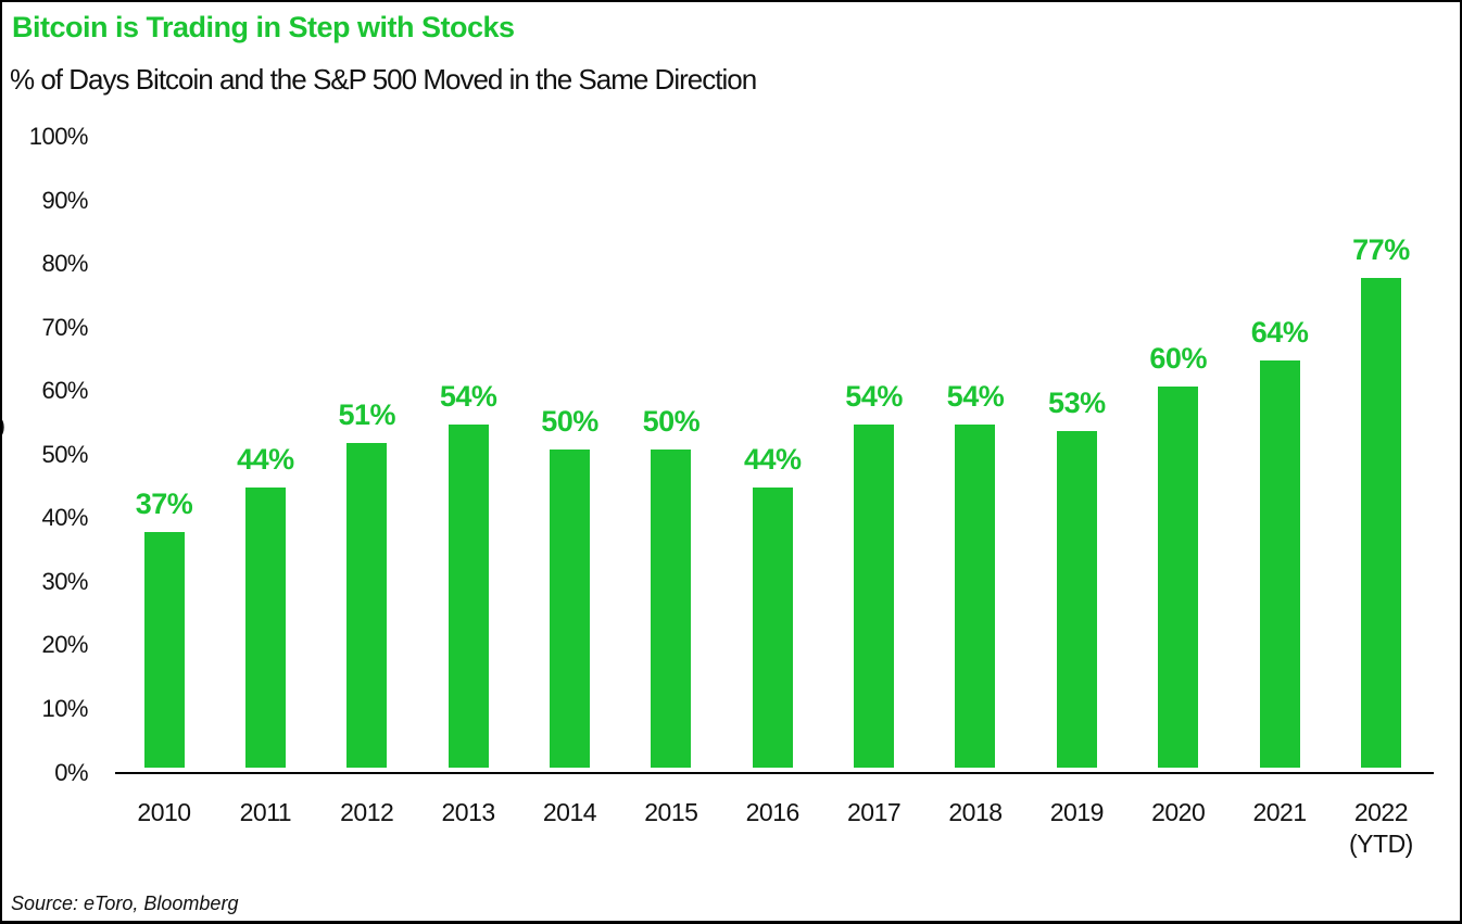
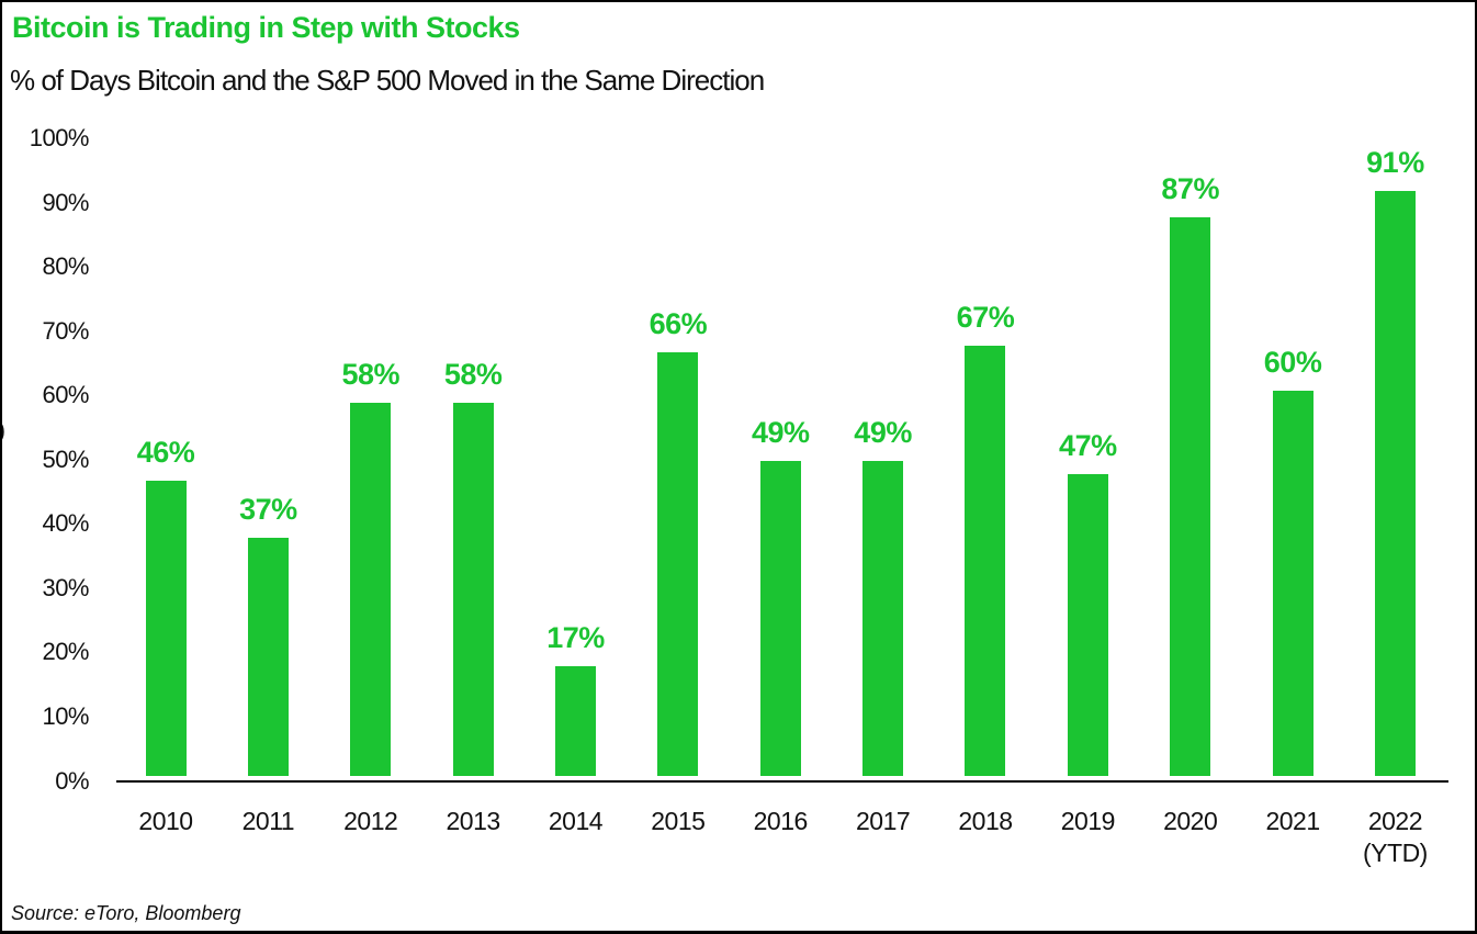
2010: 37% -> 46%
2011: 44% -> 37%
2012: 51% -> 58%
2013: 54% -> 58%
2014: 50% -> 17%
2015: 50% -> 66%
2016: 44% -> 49%
2017: 54% -> 49%
2018: 54% -> 67%
2019: 53% -> 47%
2020: 60% -> 87%
2021: 64% -> 60%
2022: 77% -> 91%
